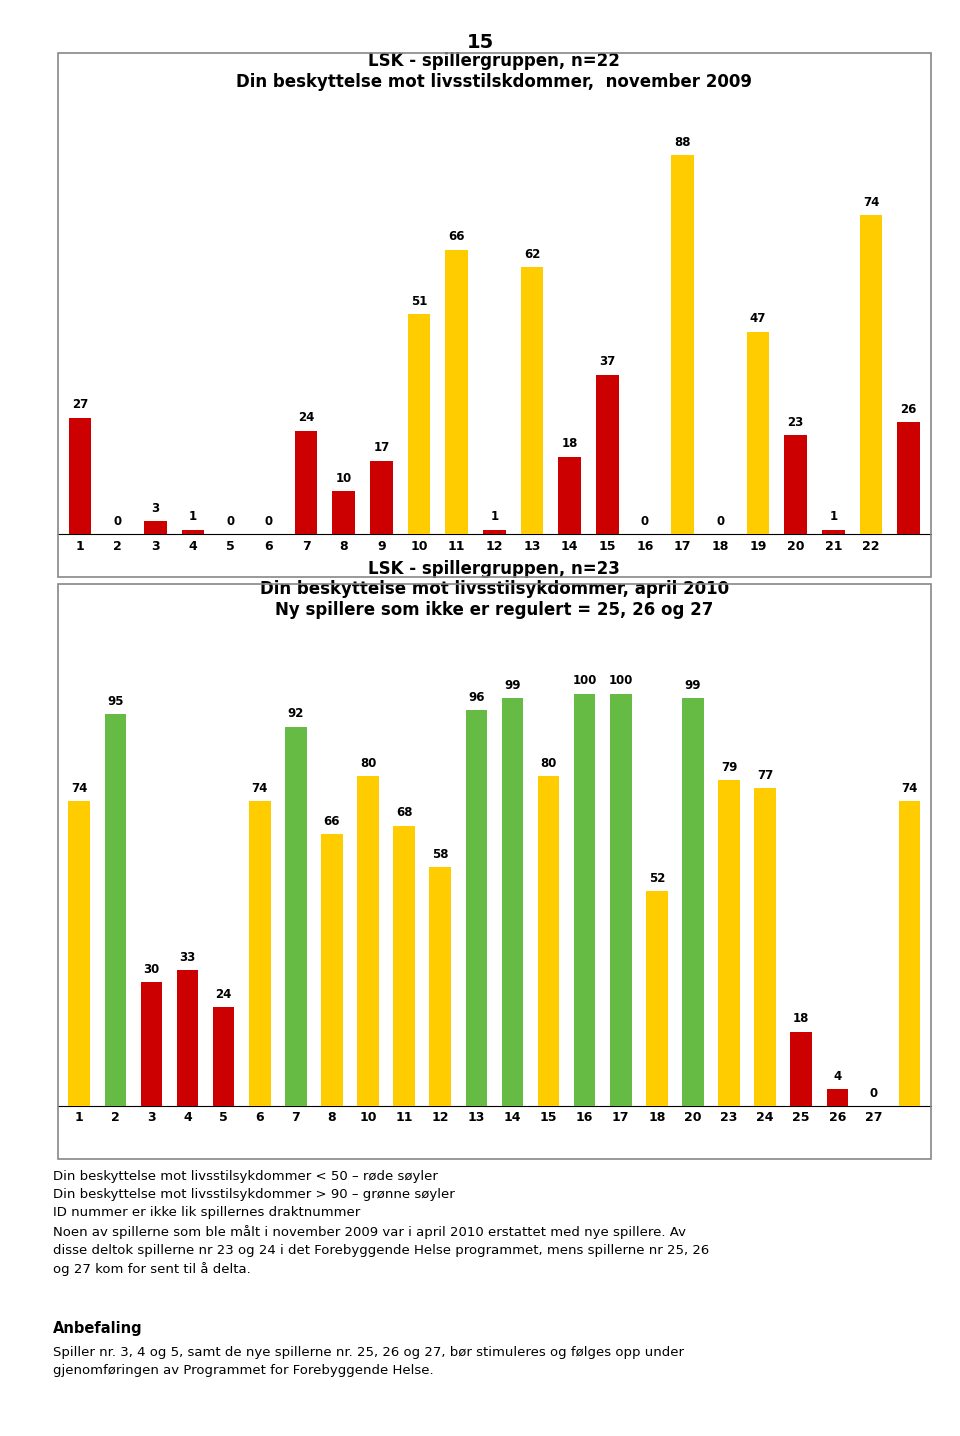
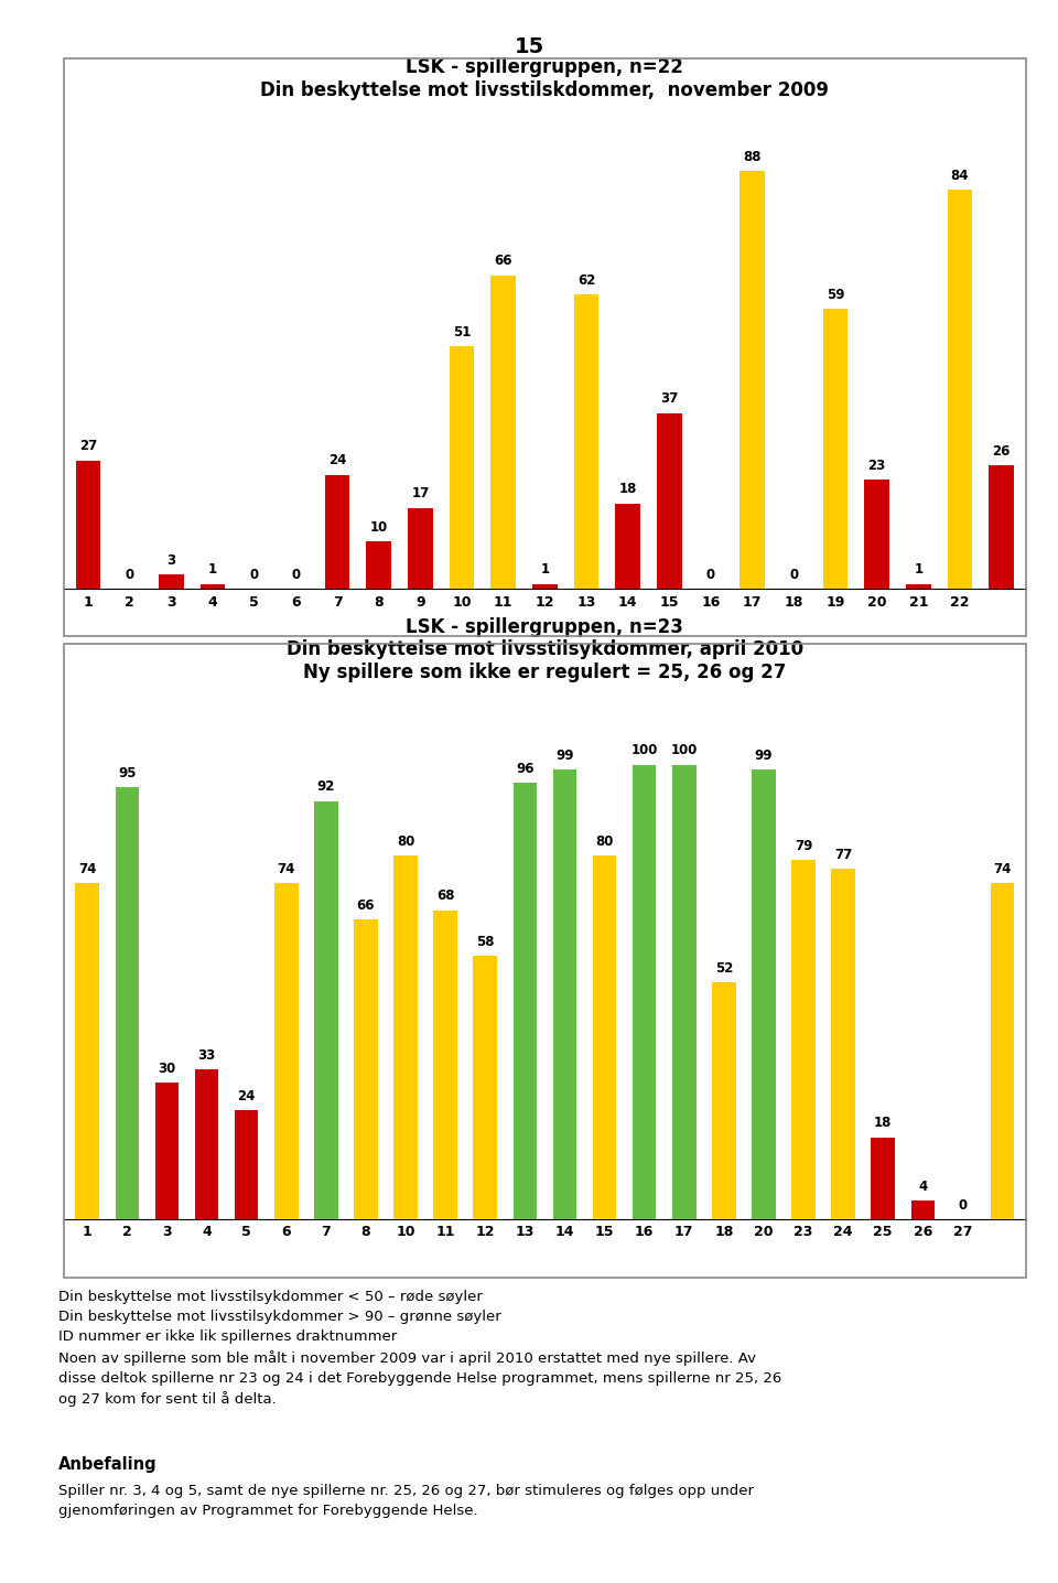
19: 47 -> 59
22: 74 -> 84
